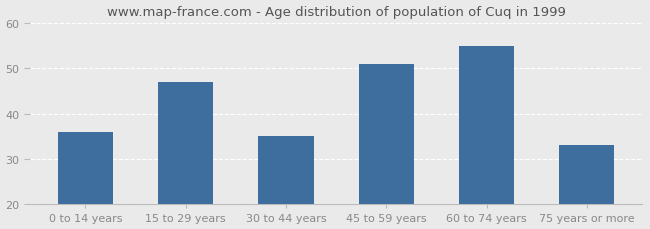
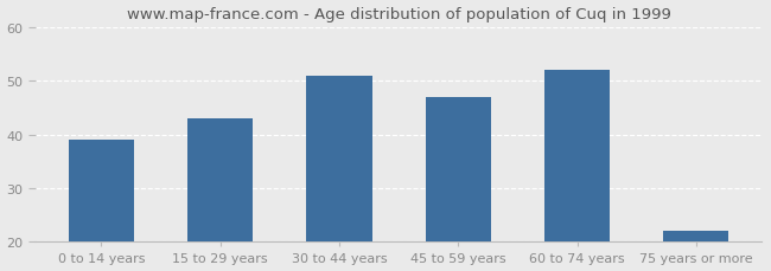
0 to 14 years: 36 -> 39
15 to 29 years: 47 -> 43
30 to 44 years: 35 -> 51
45 to 59 years: 51 -> 47
60 to 74 years: 55 -> 52
75 years or more: 33 -> 22
